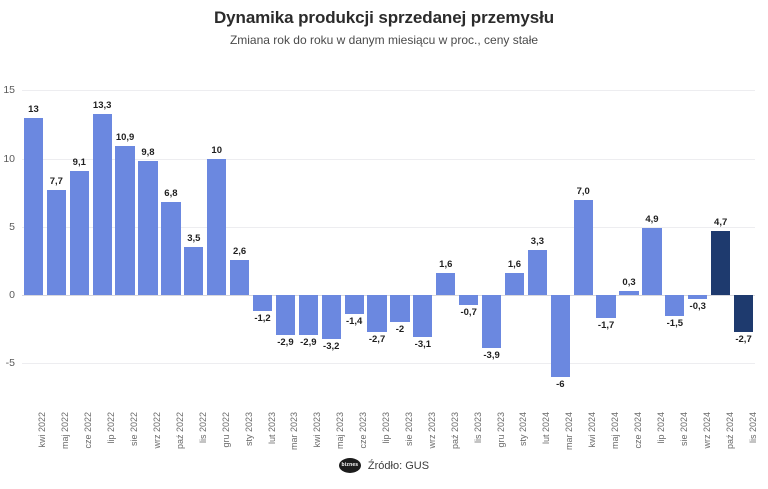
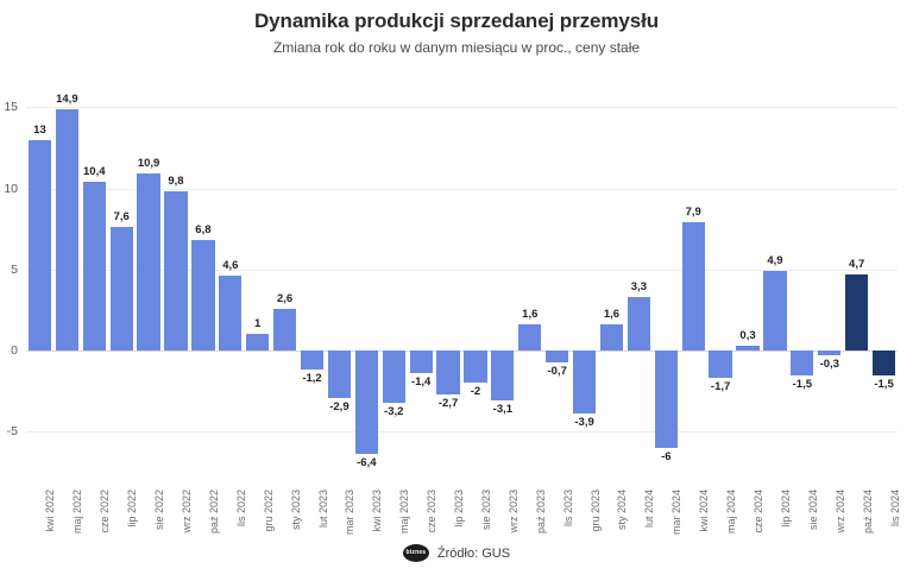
maj 2022: 7,7 -> 14,9
cze 2022: 9,1 -> 10,4
lip 2022: 13,3 -> 7,6
lis 2022: 3,5 -> 4,6
gru 2022: 10 -> 1
kwi 2023: -2,9 -> -6,4
kwi 2024: 7,0 -> 7,9
lis 2024: -2,7 -> -1,5
